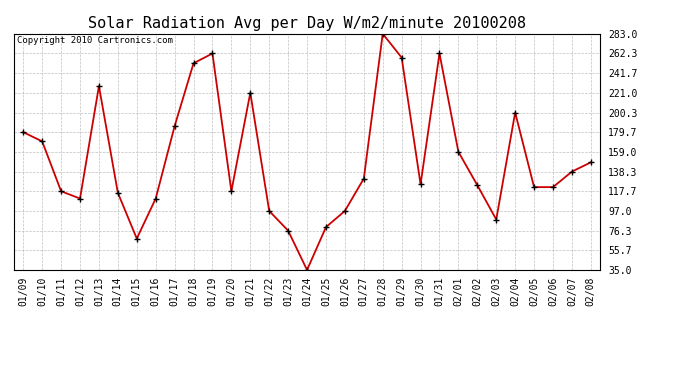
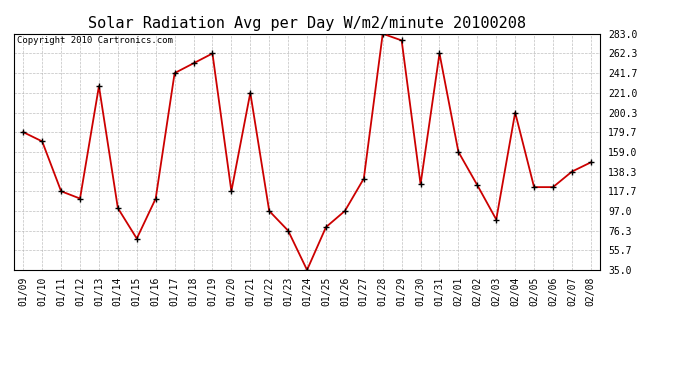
01/14: 116 -> 100
01/17: 186 -> 242
01/29: 258 -> 276
